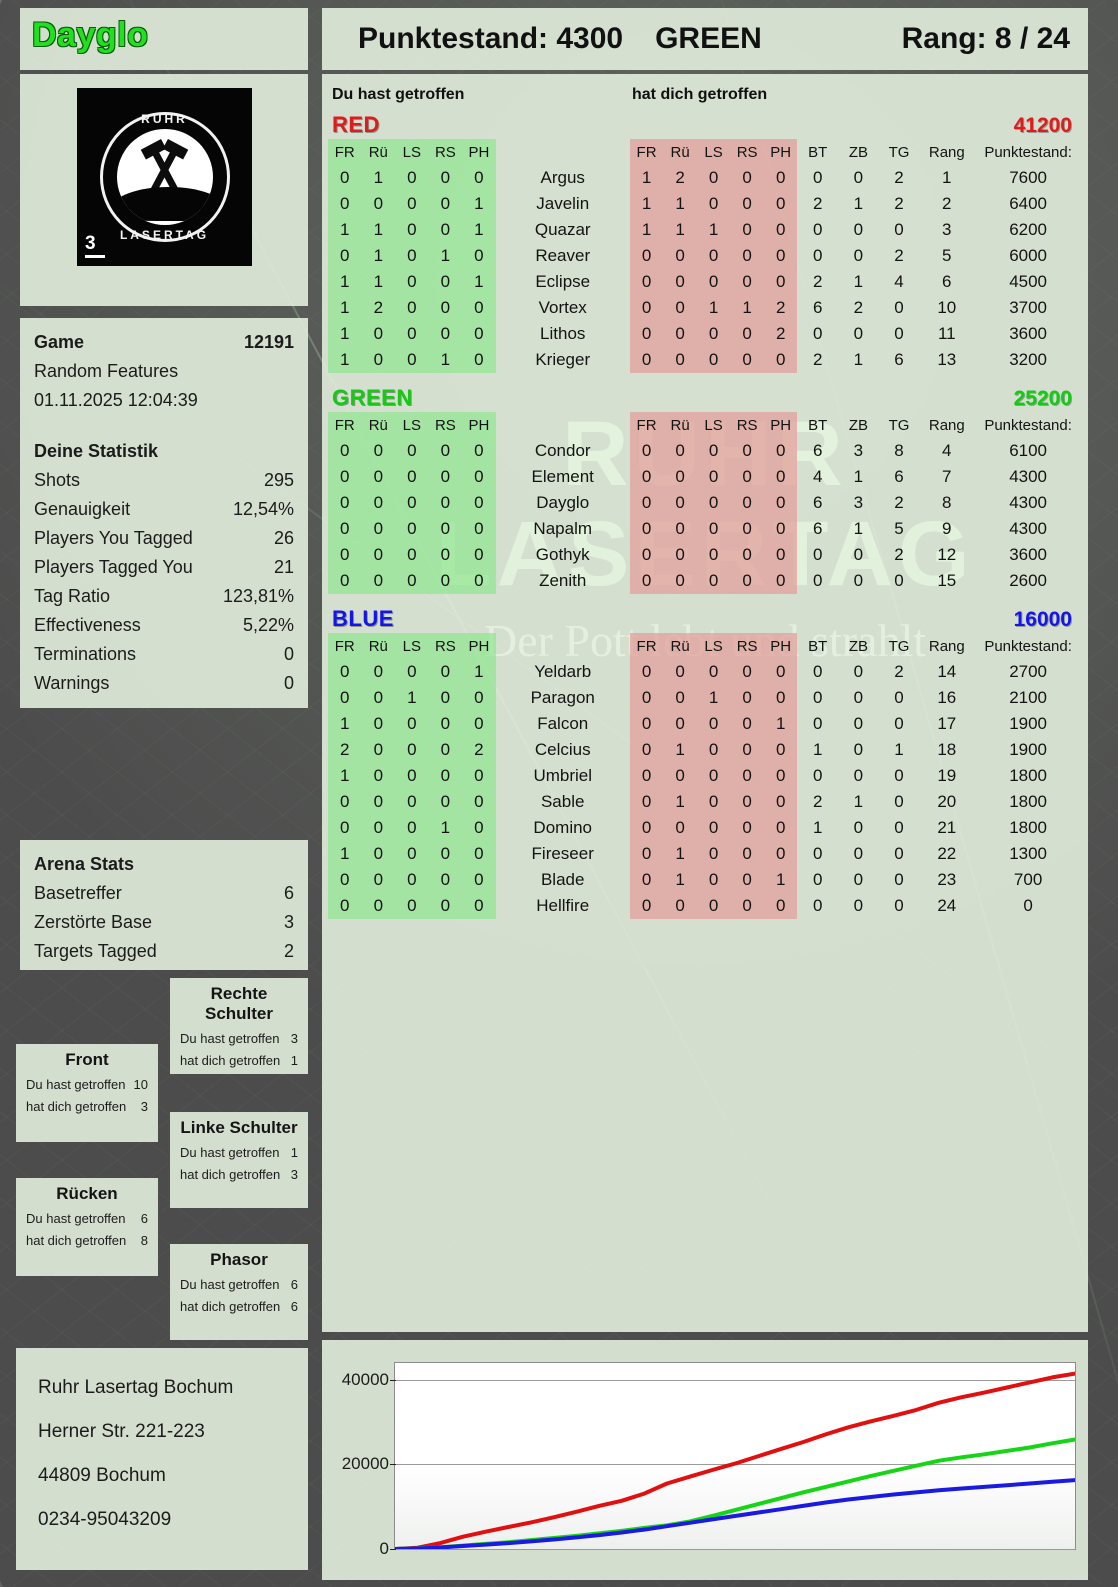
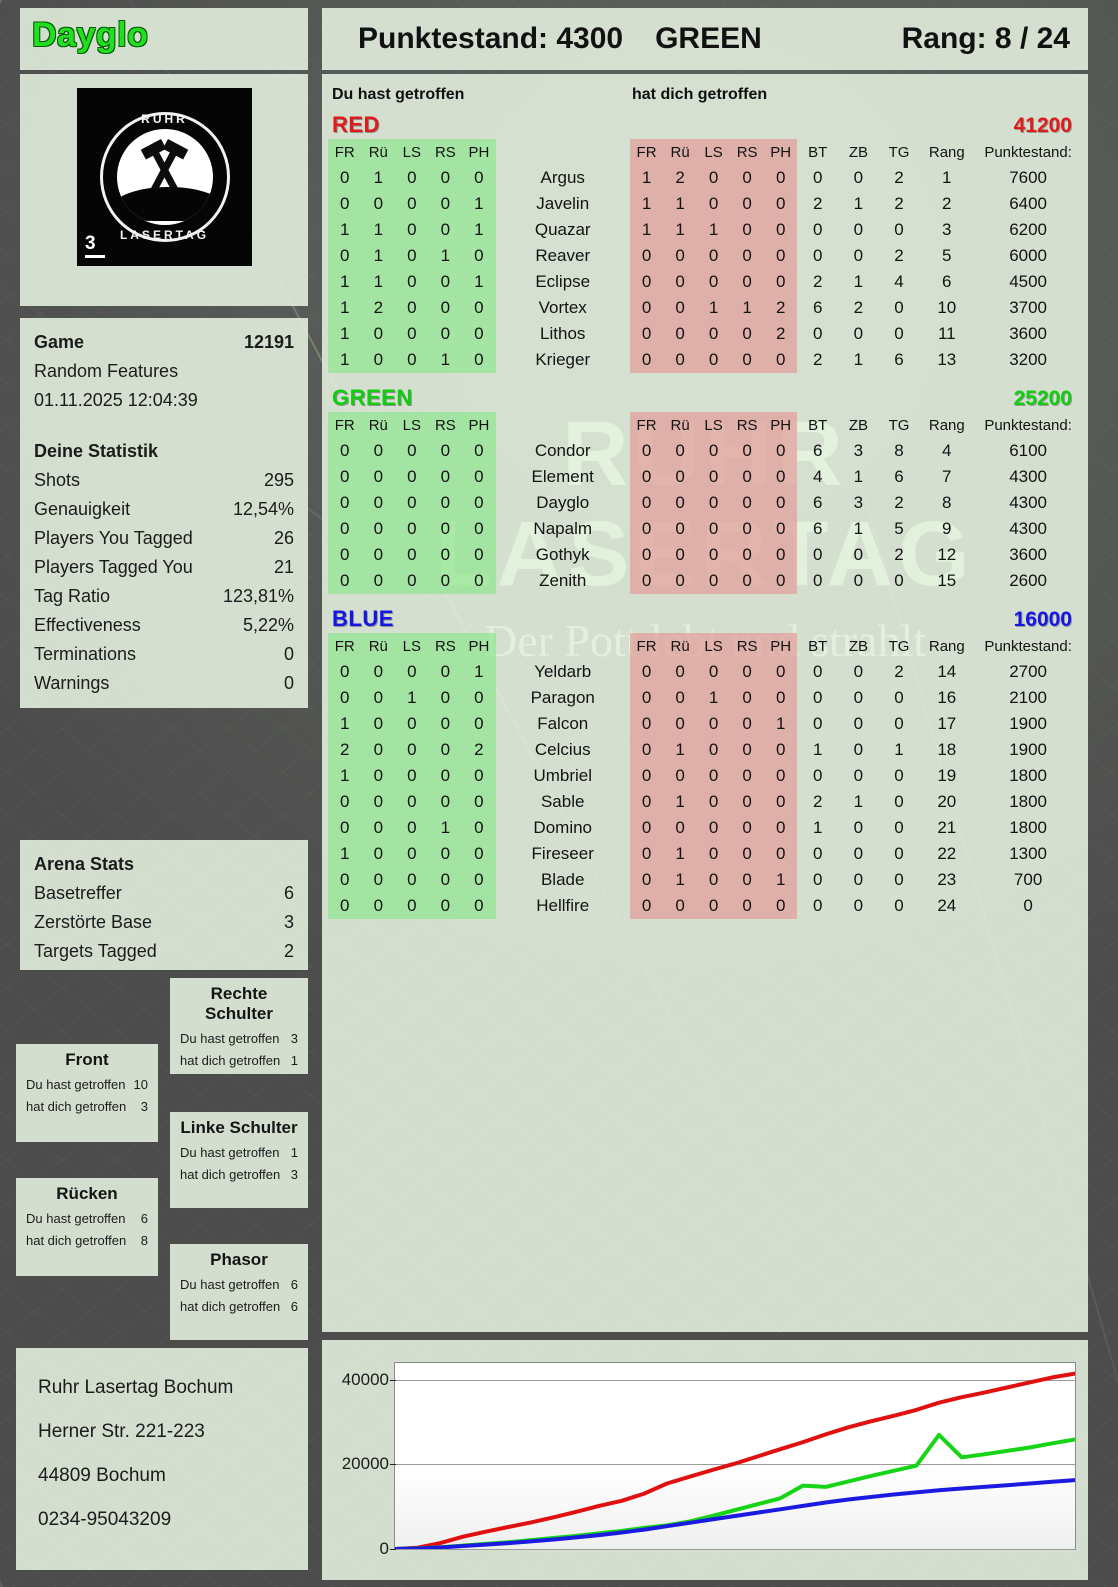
GREEN/18: 13000 -> 15000
GREEN/24: 21000 -> 27000
